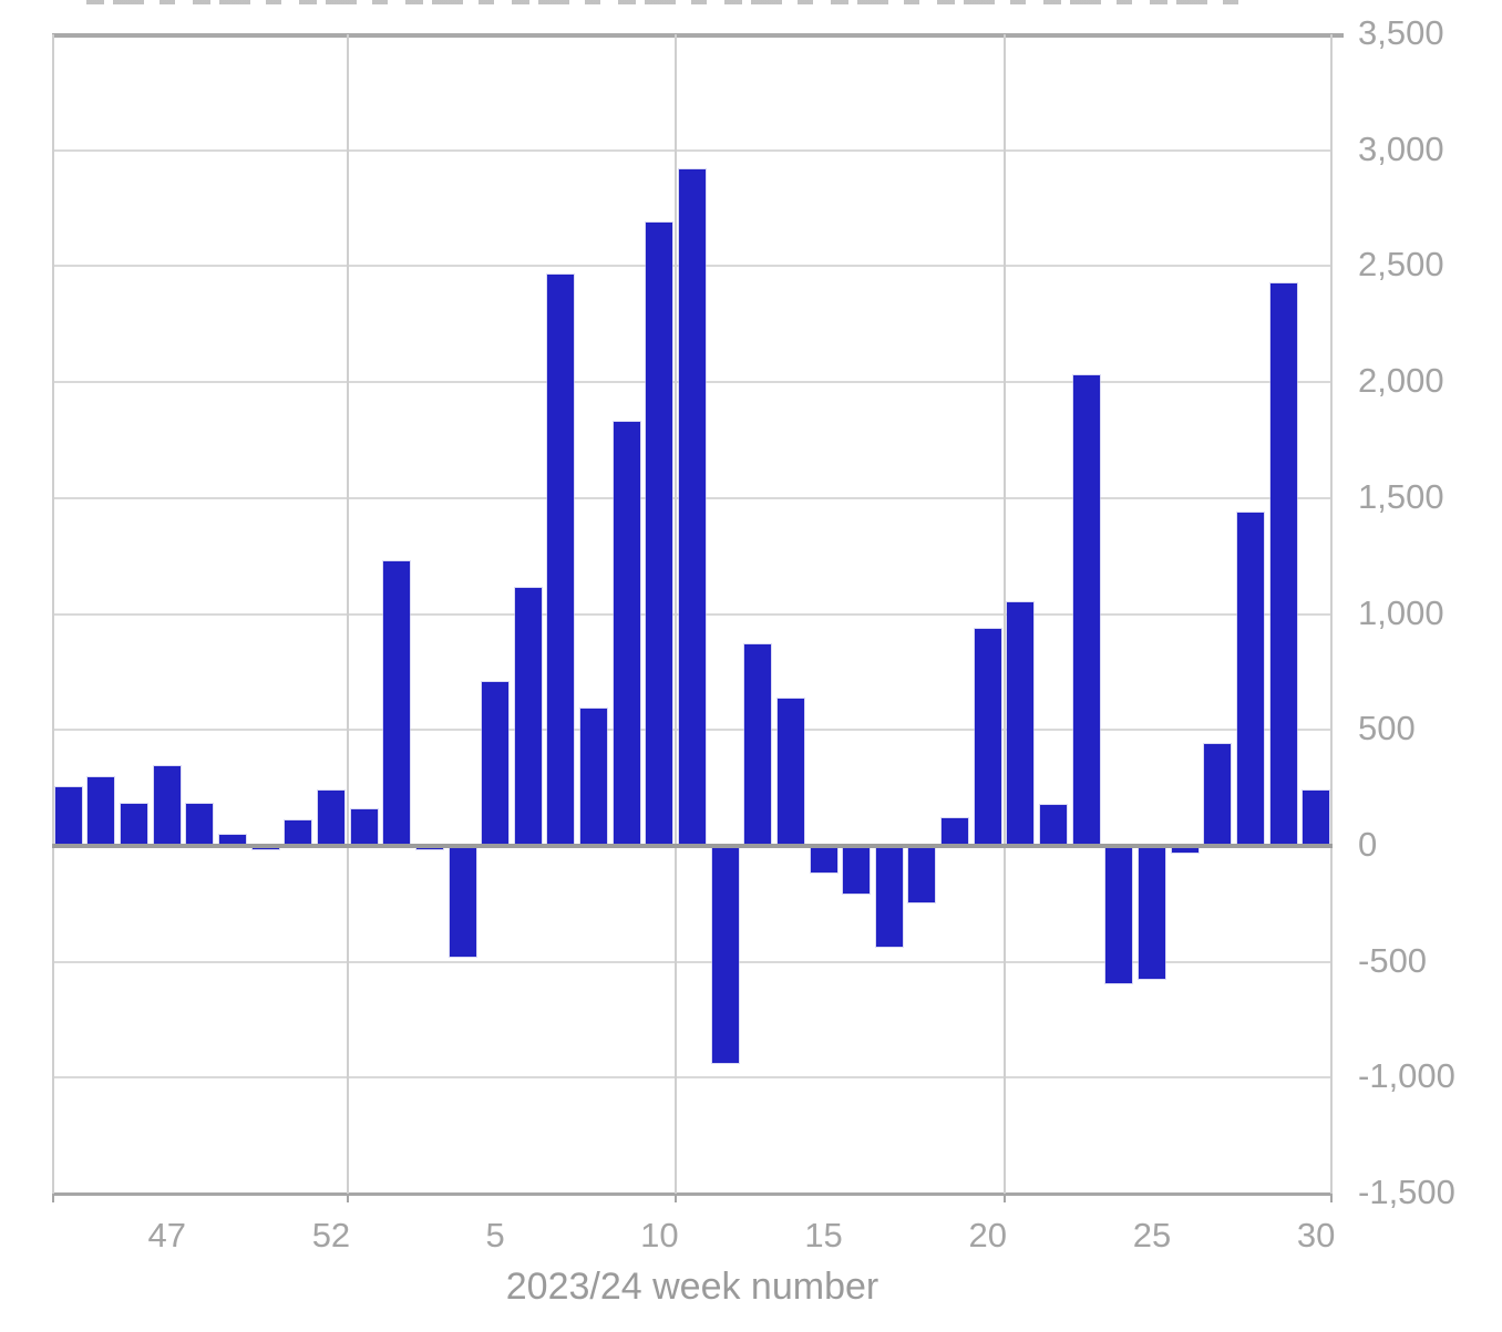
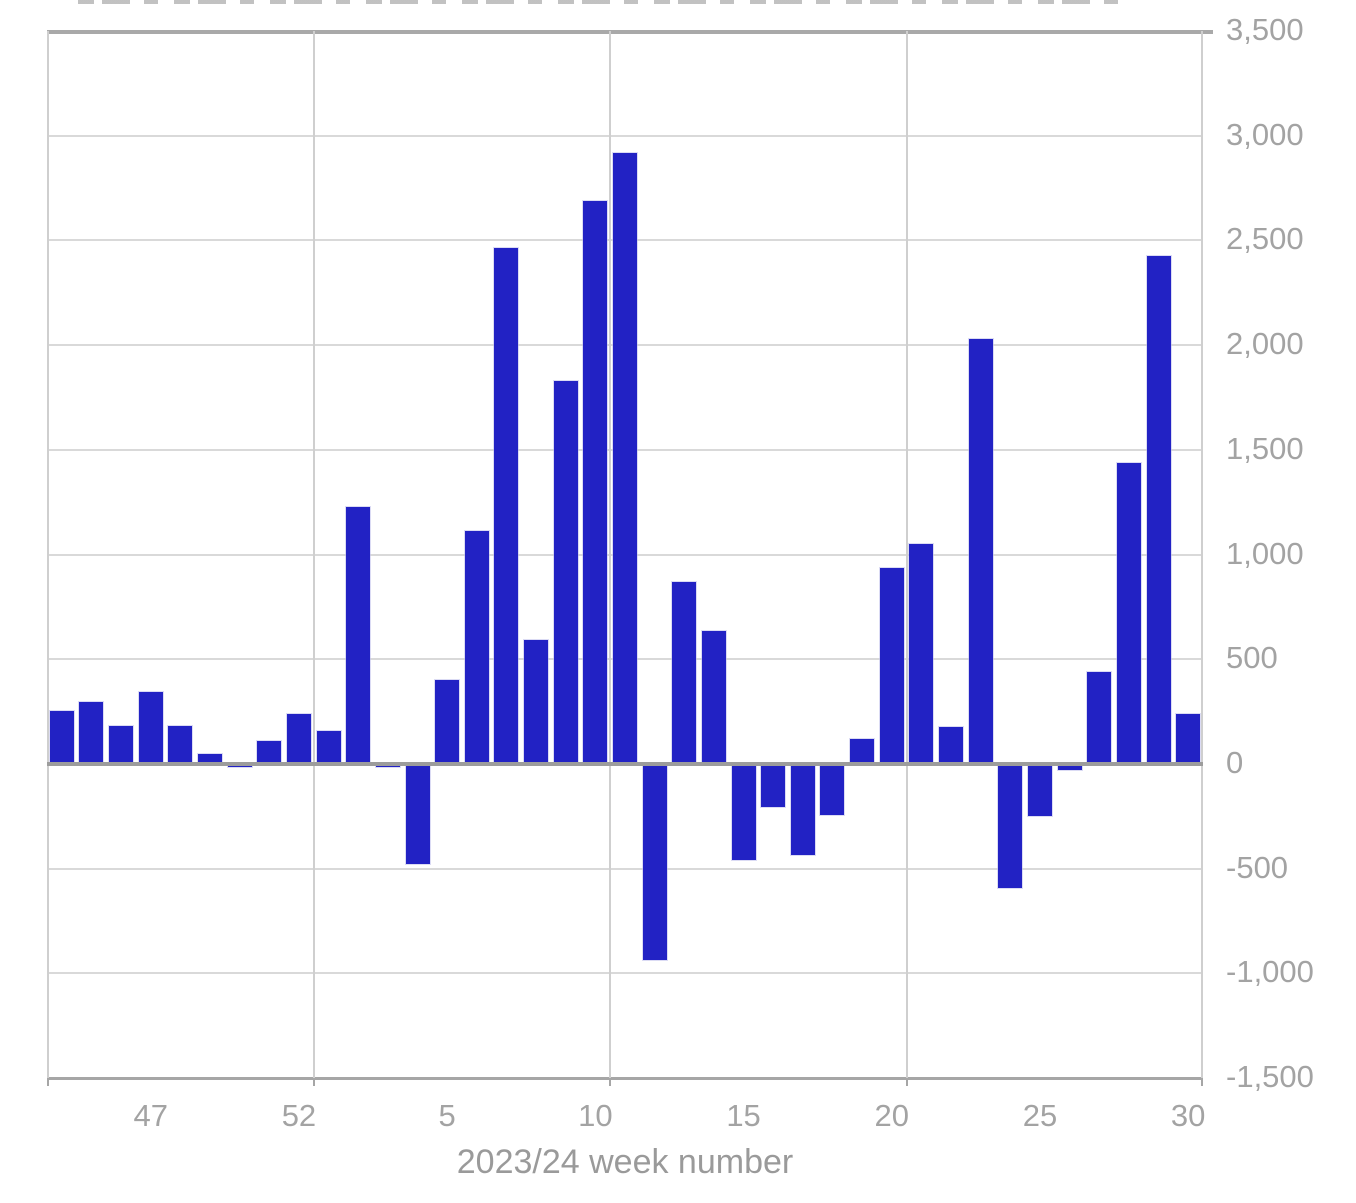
5: 700 -> 400
15: -120 -> -460
25: -580 -> -250
